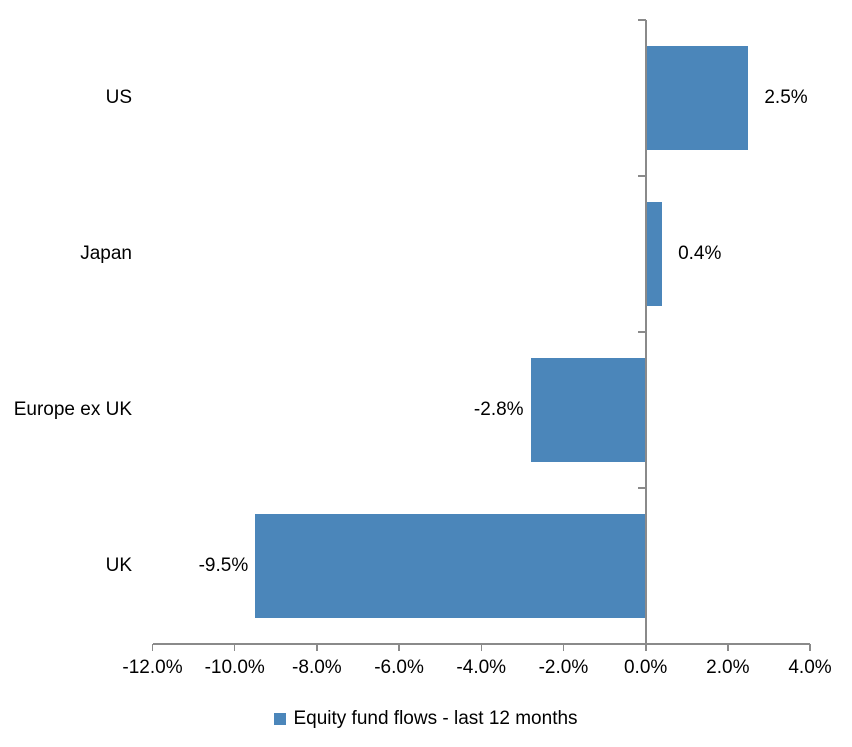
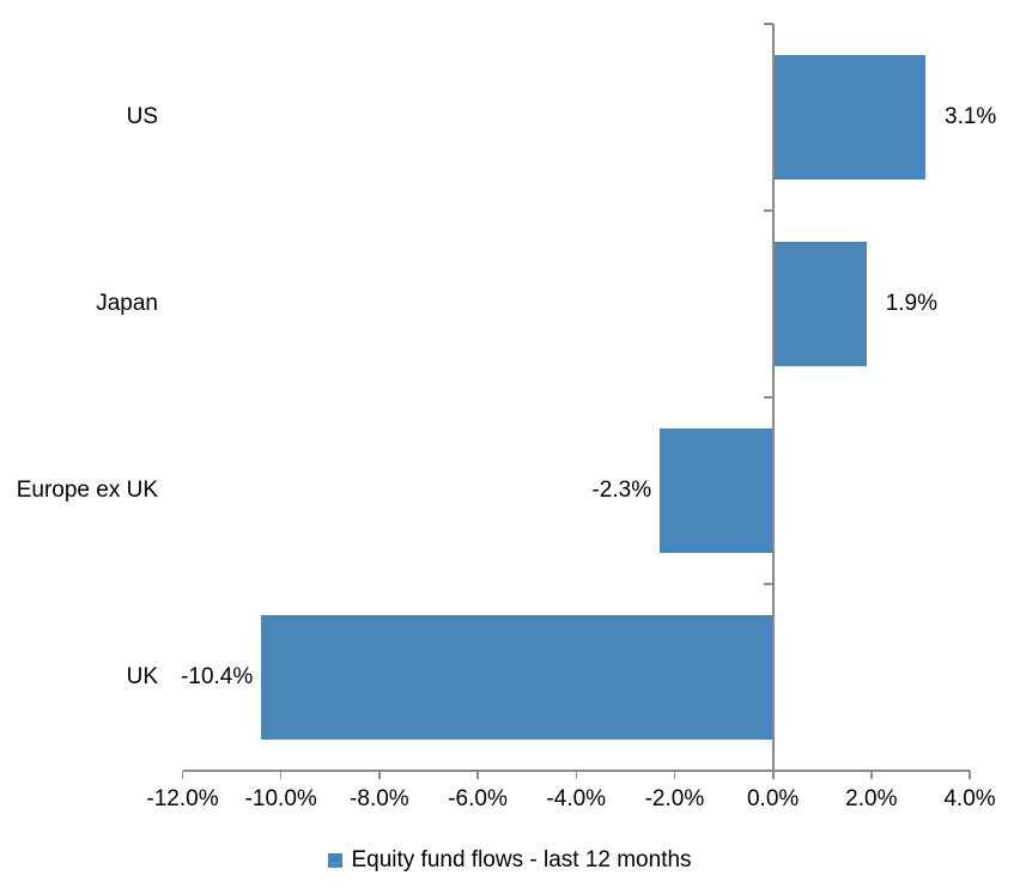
US: 2.5% -> 3.1%
Japan: 0.4% -> 1.9%
Europe ex UK: -2.8% -> -2.3%
UK: -9.5% -> -10.4%
